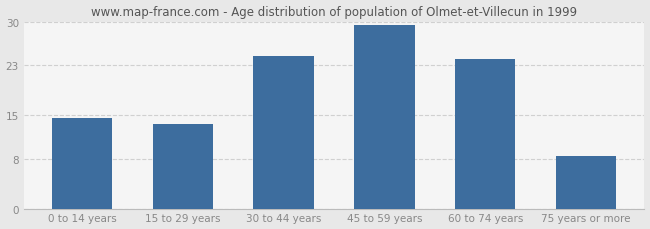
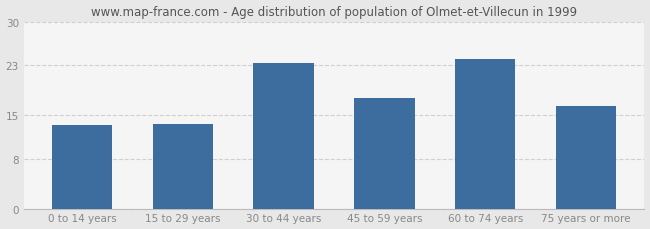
0 to 14 years: 14.5 -> 13.4
30 to 44 years: 24.5 -> 23.4
45 to 59 years: 29.5 -> 17.8
75 years or more: 8.5 -> 16.4
